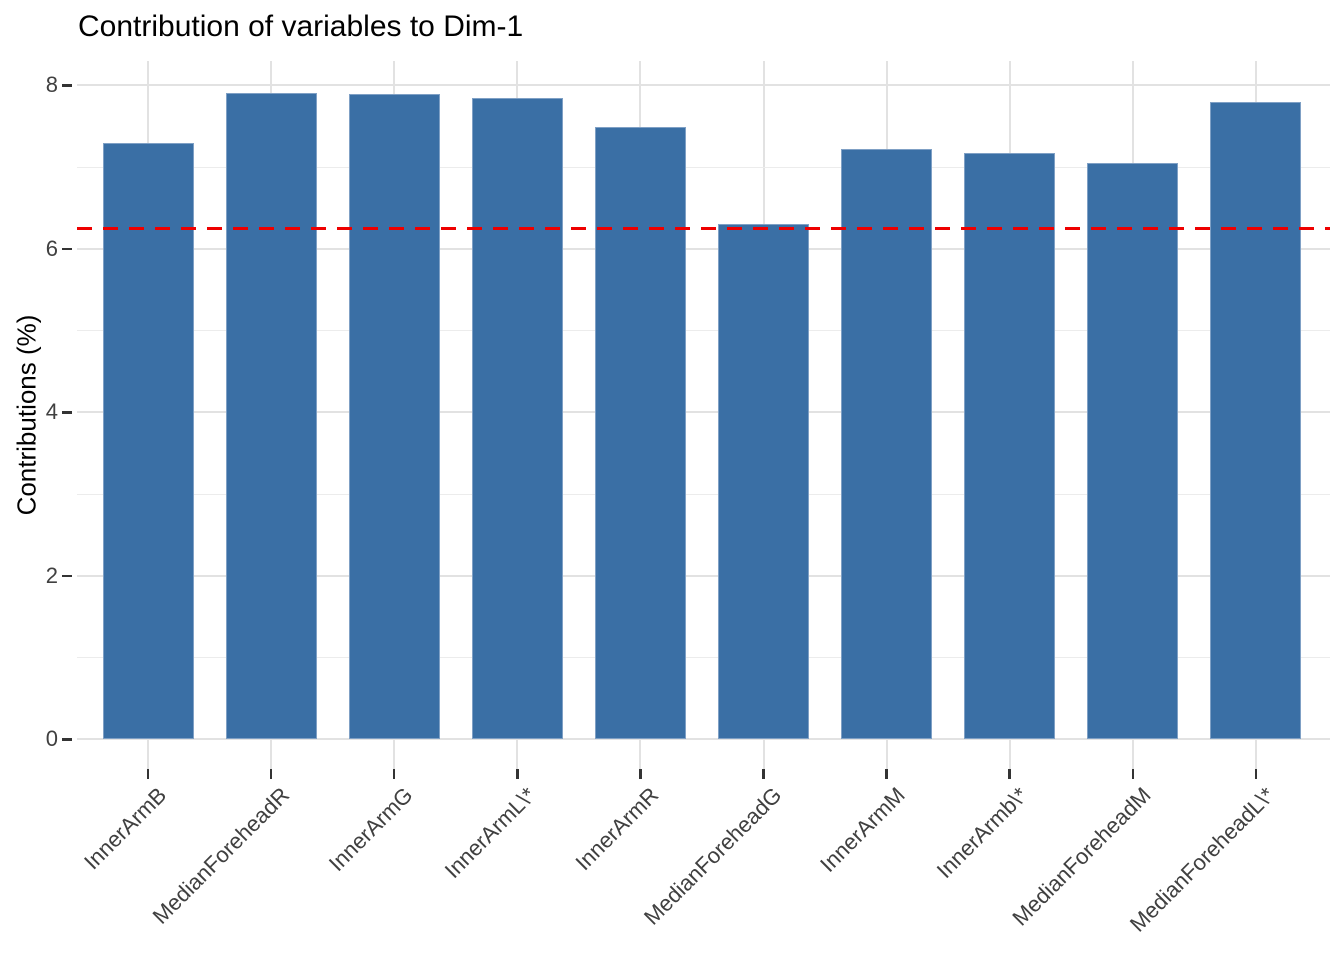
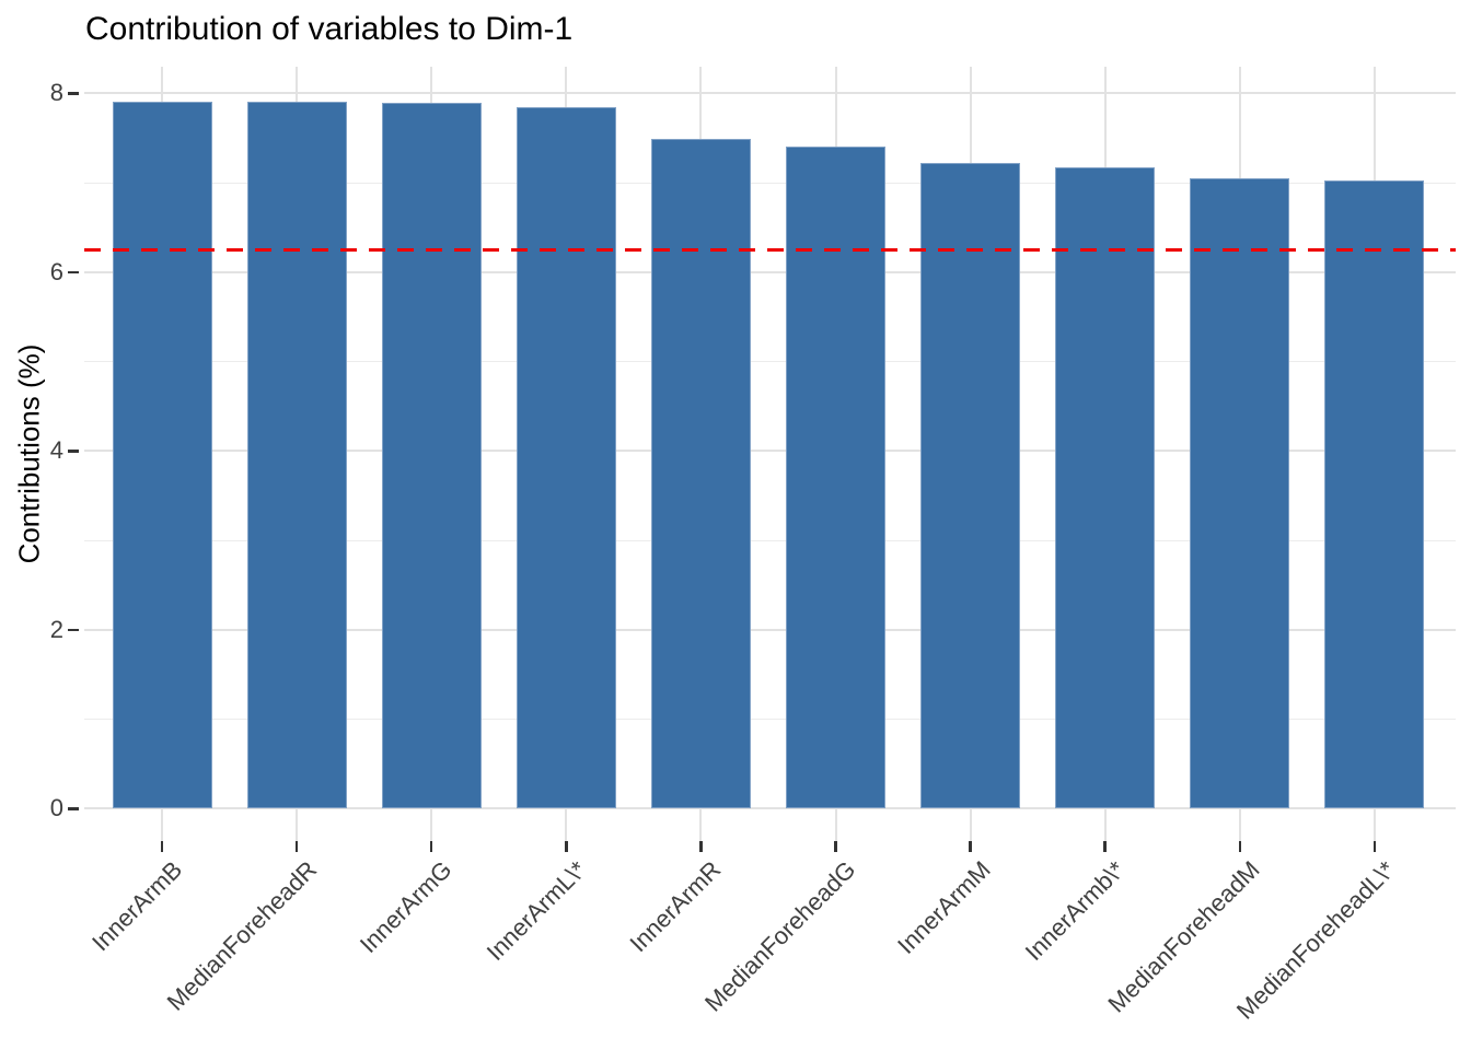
InnerArmB: 7.3 -> 7.9
MedianForeheadG: 6.3 -> 7.4
MedianForeheadL\*: 7.8 -> 7.0
